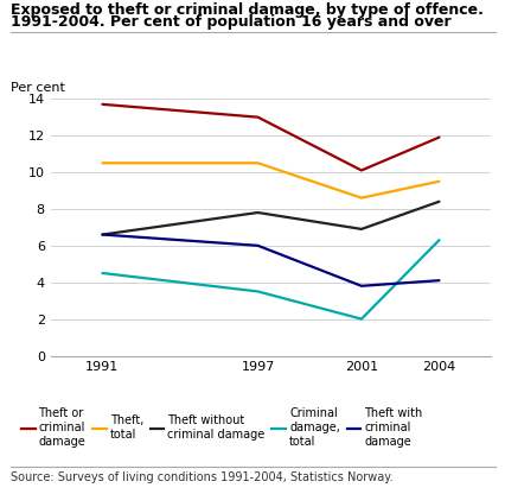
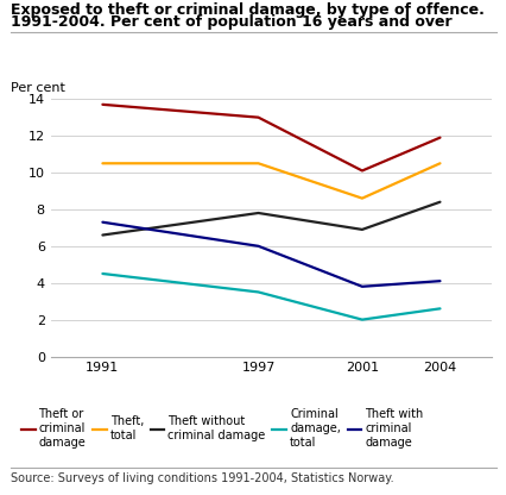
Theft with criminal damage/1991: 6.6 -> 7.3
Theft, total/2004: 9.5 -> 10.5
Criminal damage, total/2004: 6.3 -> 2.6
